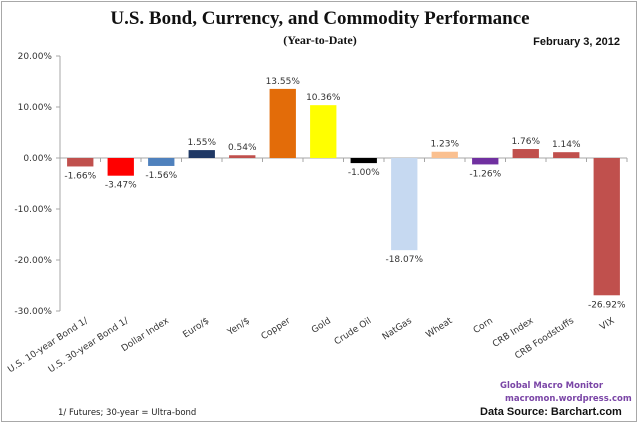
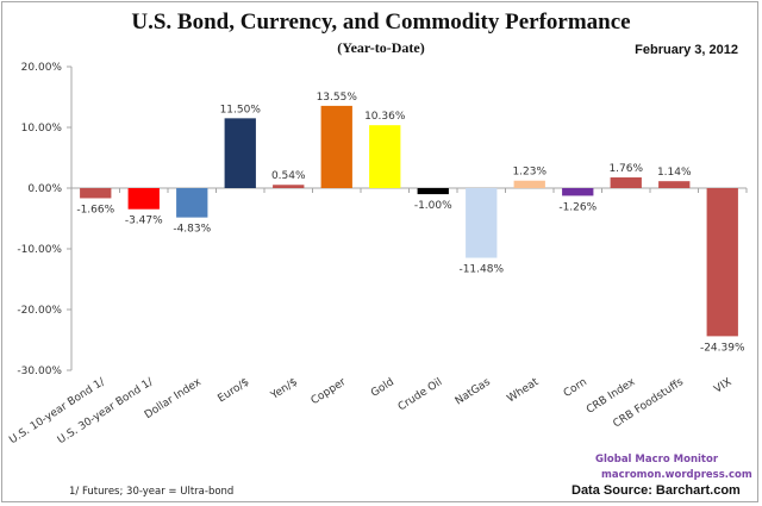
Dollar Index: -1.56% -> -4.83%
Euro/$: 1.55% -> 11.50%
NatGas: -18.07% -> -11.48%
VIX: -26.92% -> -24.39%
